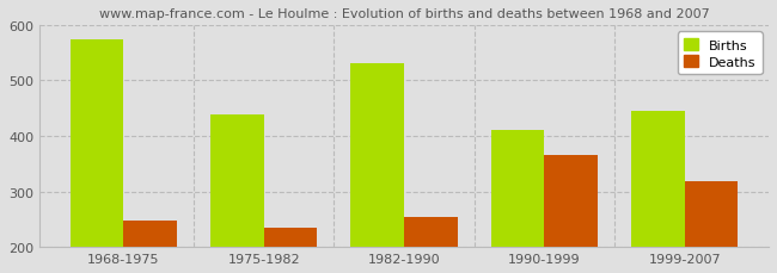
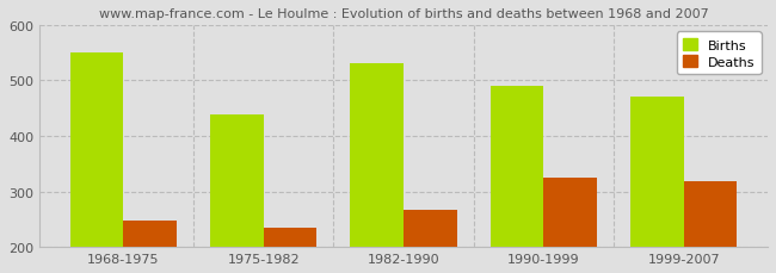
Births/1968-1975: 575 -> 550
Deaths/1982-1990: 255 -> 268
Births/1990-1999: 410 -> 490
Deaths/1990-1999: 365 -> 325
Births/1999-2007: 445 -> 470
